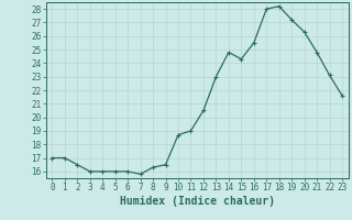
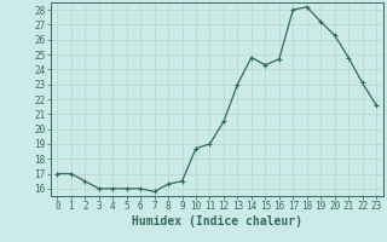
16: 25.5 -> 24.7
